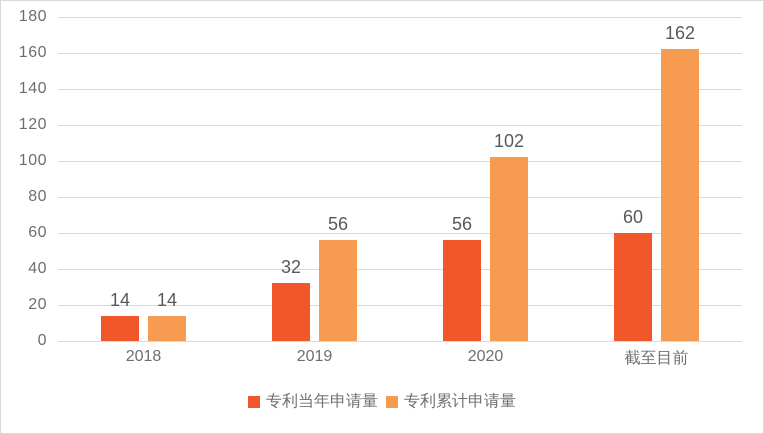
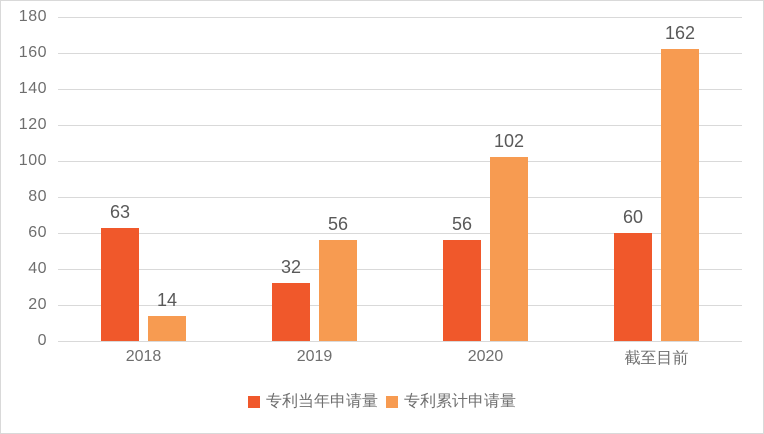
专利当年申请量/2018: 14 -> 63
